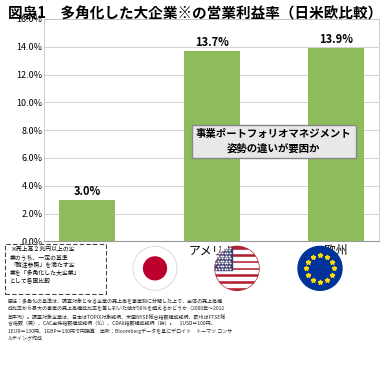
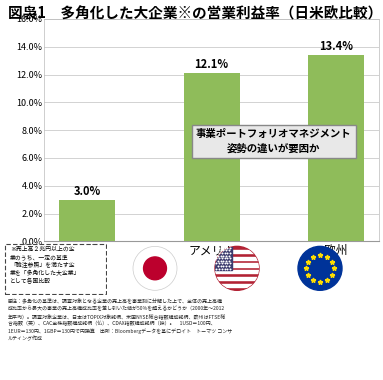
アメリカ: 13.7% -> 12.1%
欧州: 13.9% -> 13.4%
